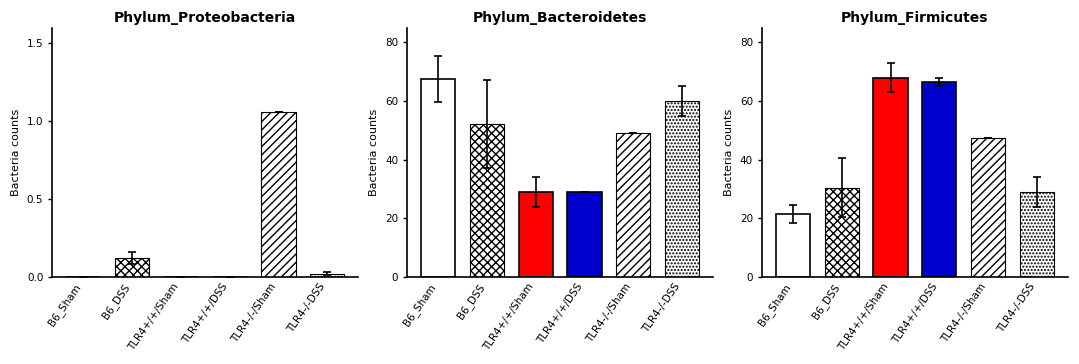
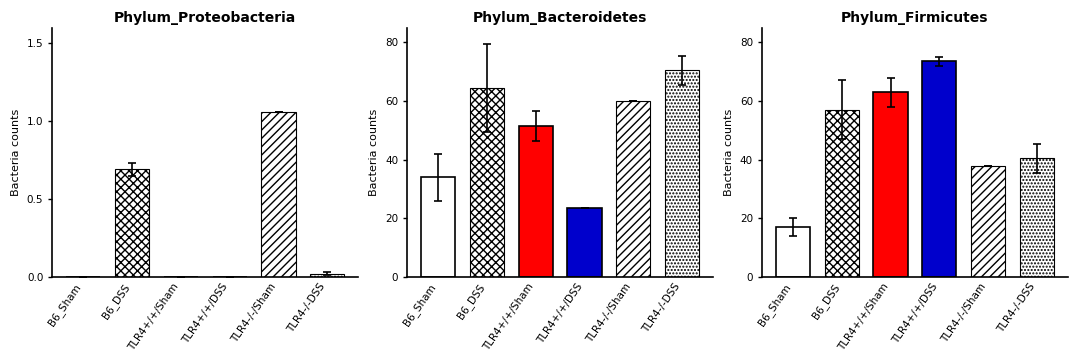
Phylum_Proteobacteria/B6_DSS: 0.12 -> 0.69
Phylum_Bacteroidetes/B6_Sham: 67.5 -> 34.0
Phylum_Bacteroidetes/B6_DSS: 52.0 -> 64.5
Phylum_Bacteroidetes/TLR4+/+/Sham: 29.0 -> 51.5
Phylum_Bacteroidetes/TLR4+/+/DSS: 29.0 -> 23.5
Phylum_Bacteroidetes/TLR4-/-/Sham: 49.0 -> 60.0
Phylum_Bacteroidetes/TLR4-/-DSS: 60.0 -> 70.5
Phylum_Firmicutes/B6_Sham: 21.5 -> 17.0
Phylum_Firmicutes/B6_DSS: 30.5 -> 57.0
Phylum_Firmicutes/TLR4+/+/Sham: 68.0 -> 63.0
Phylum_Firmicutes/TLR4+/+/DSS: 66.5 -> 73.5
Phylum_Firmicutes/TLR4-/-/Sham: 47.5 -> 38.0
Phylum_Firmicutes/TLR4-/-DSS: 29.0 -> 40.5
